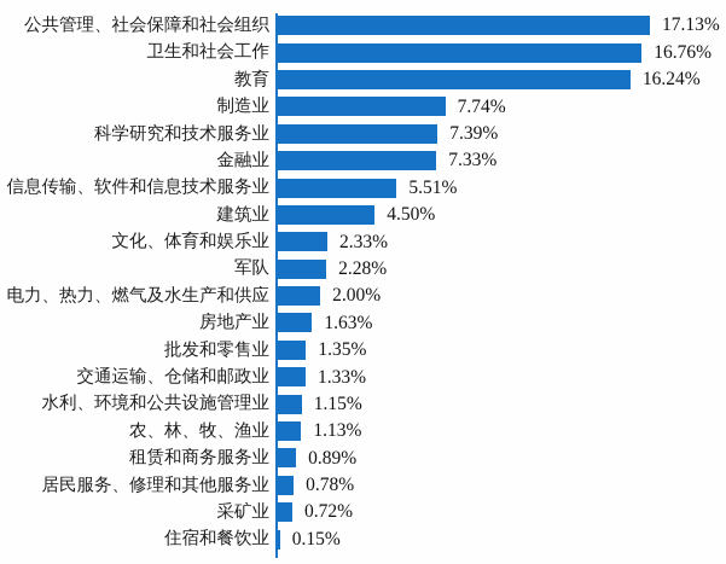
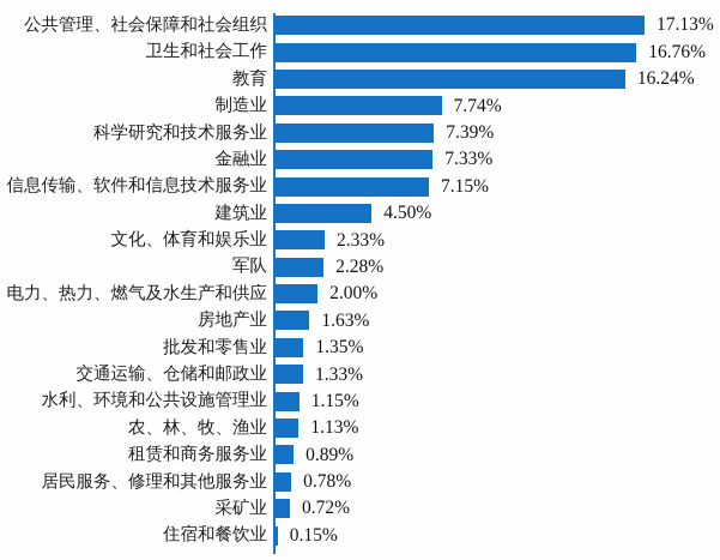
信息传输、软件和信息技术服务业: 5.51% -> 7.15%
